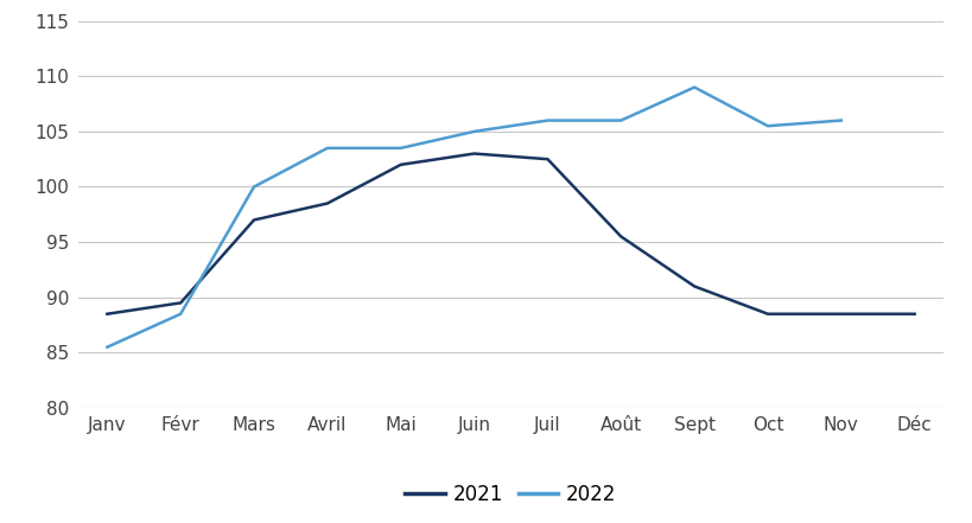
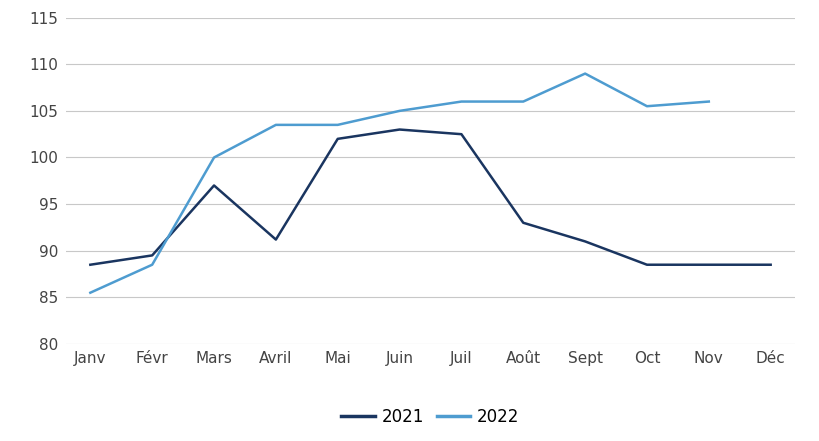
2021/Avril: 98.5 -> 91.2
2021/Août: 95.5 -> 93.0
